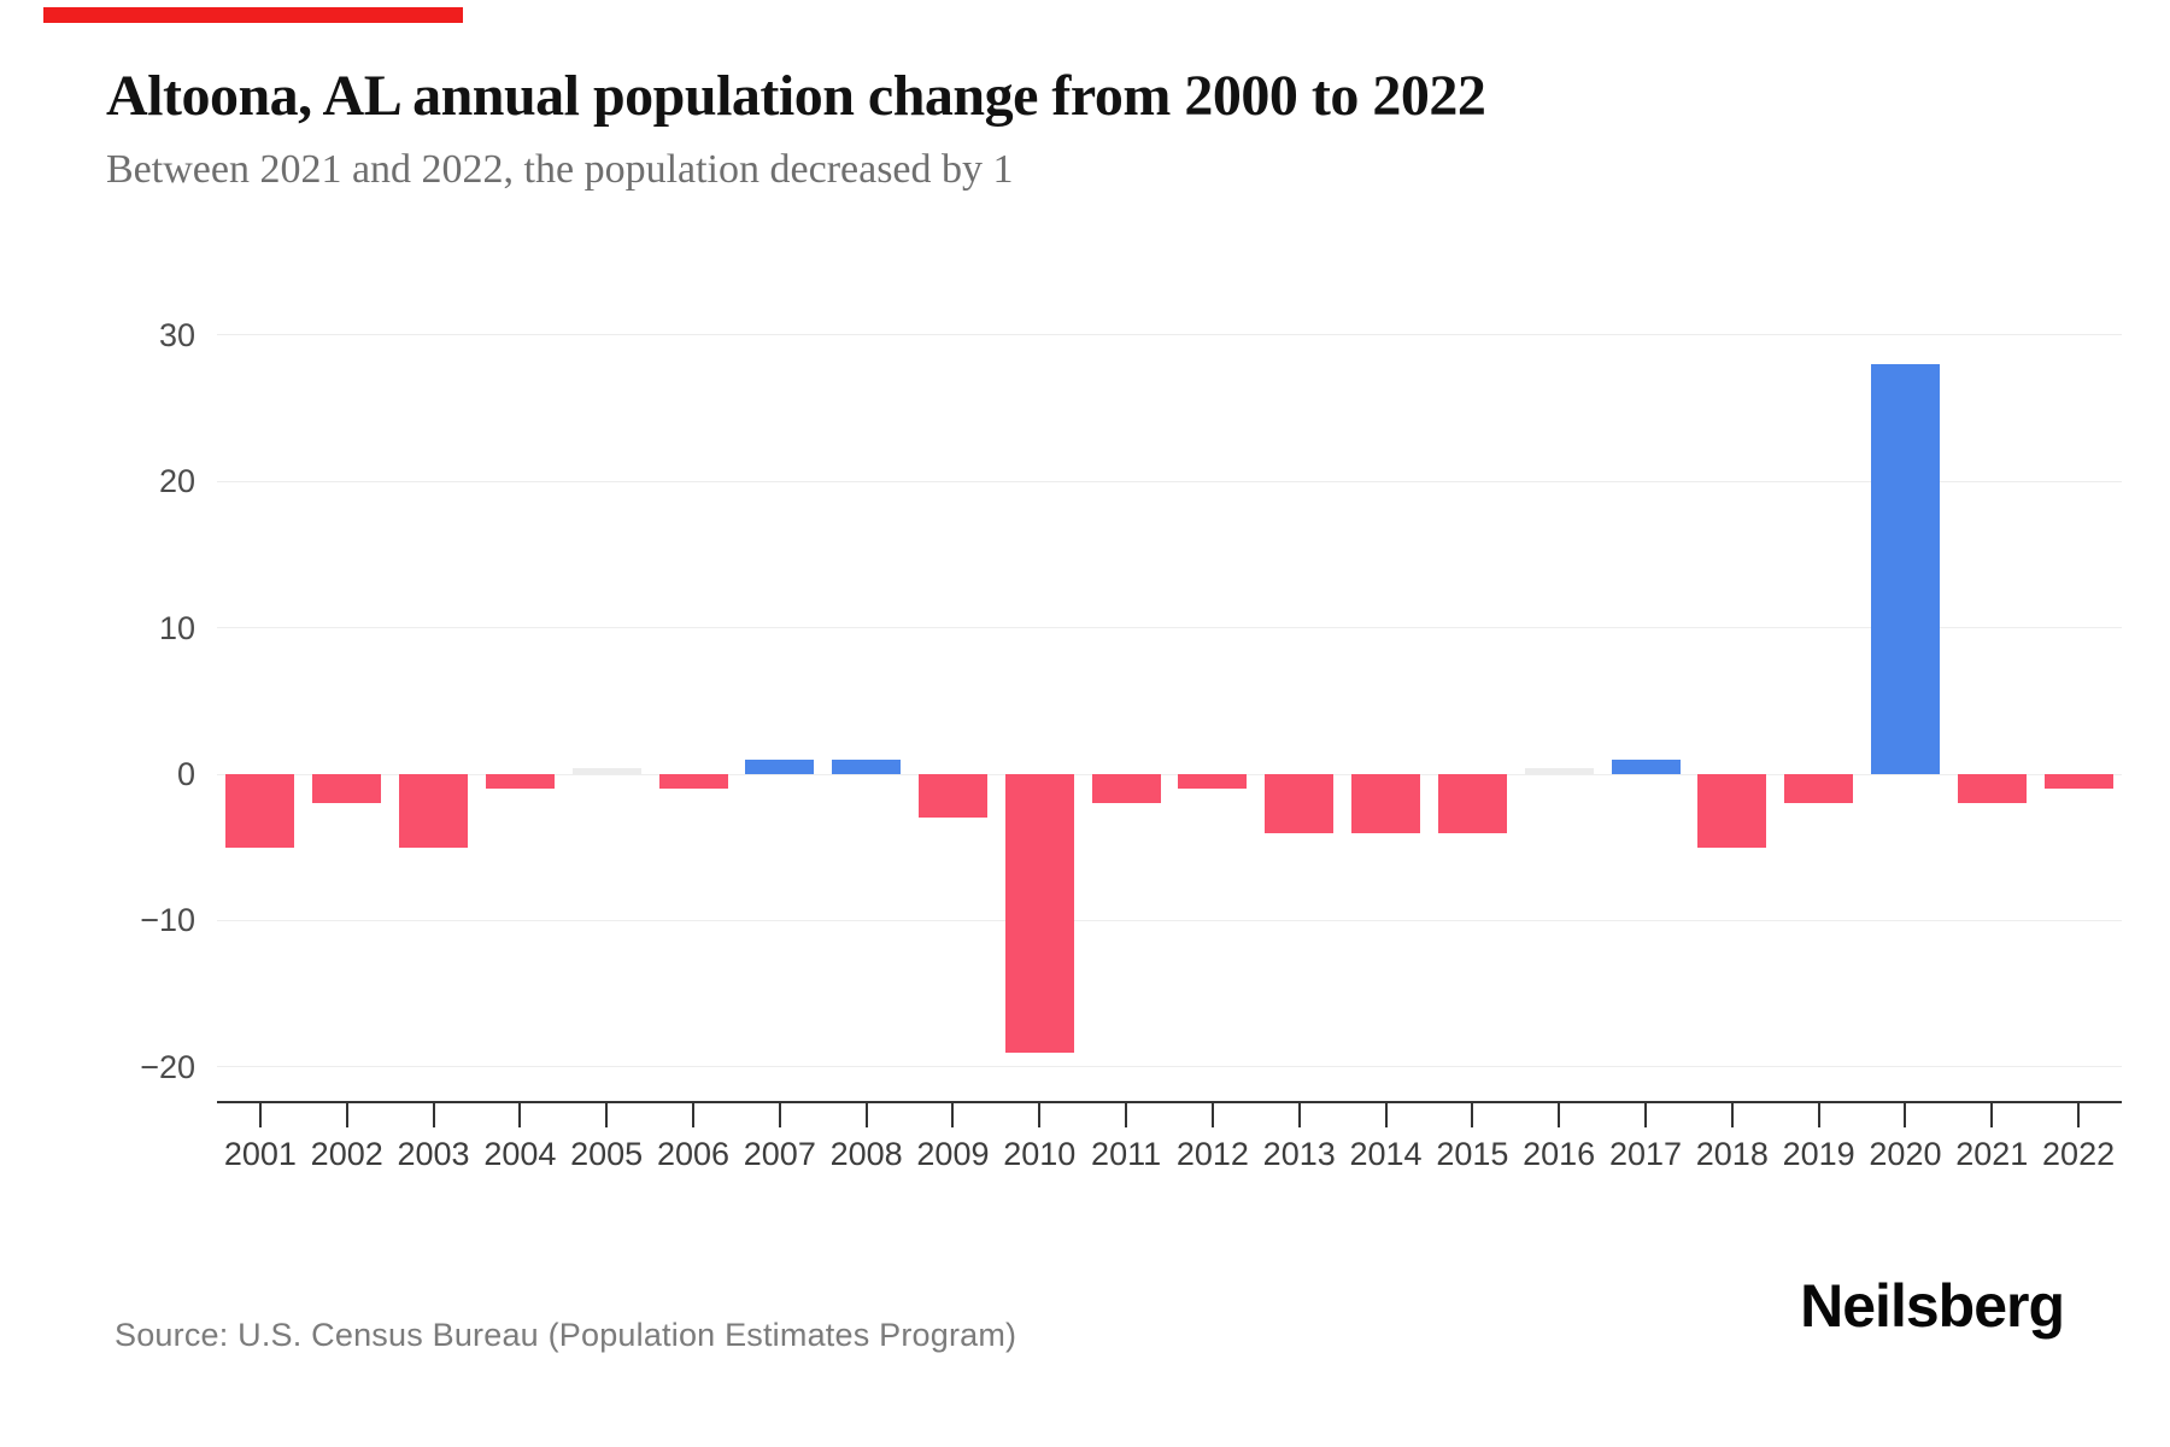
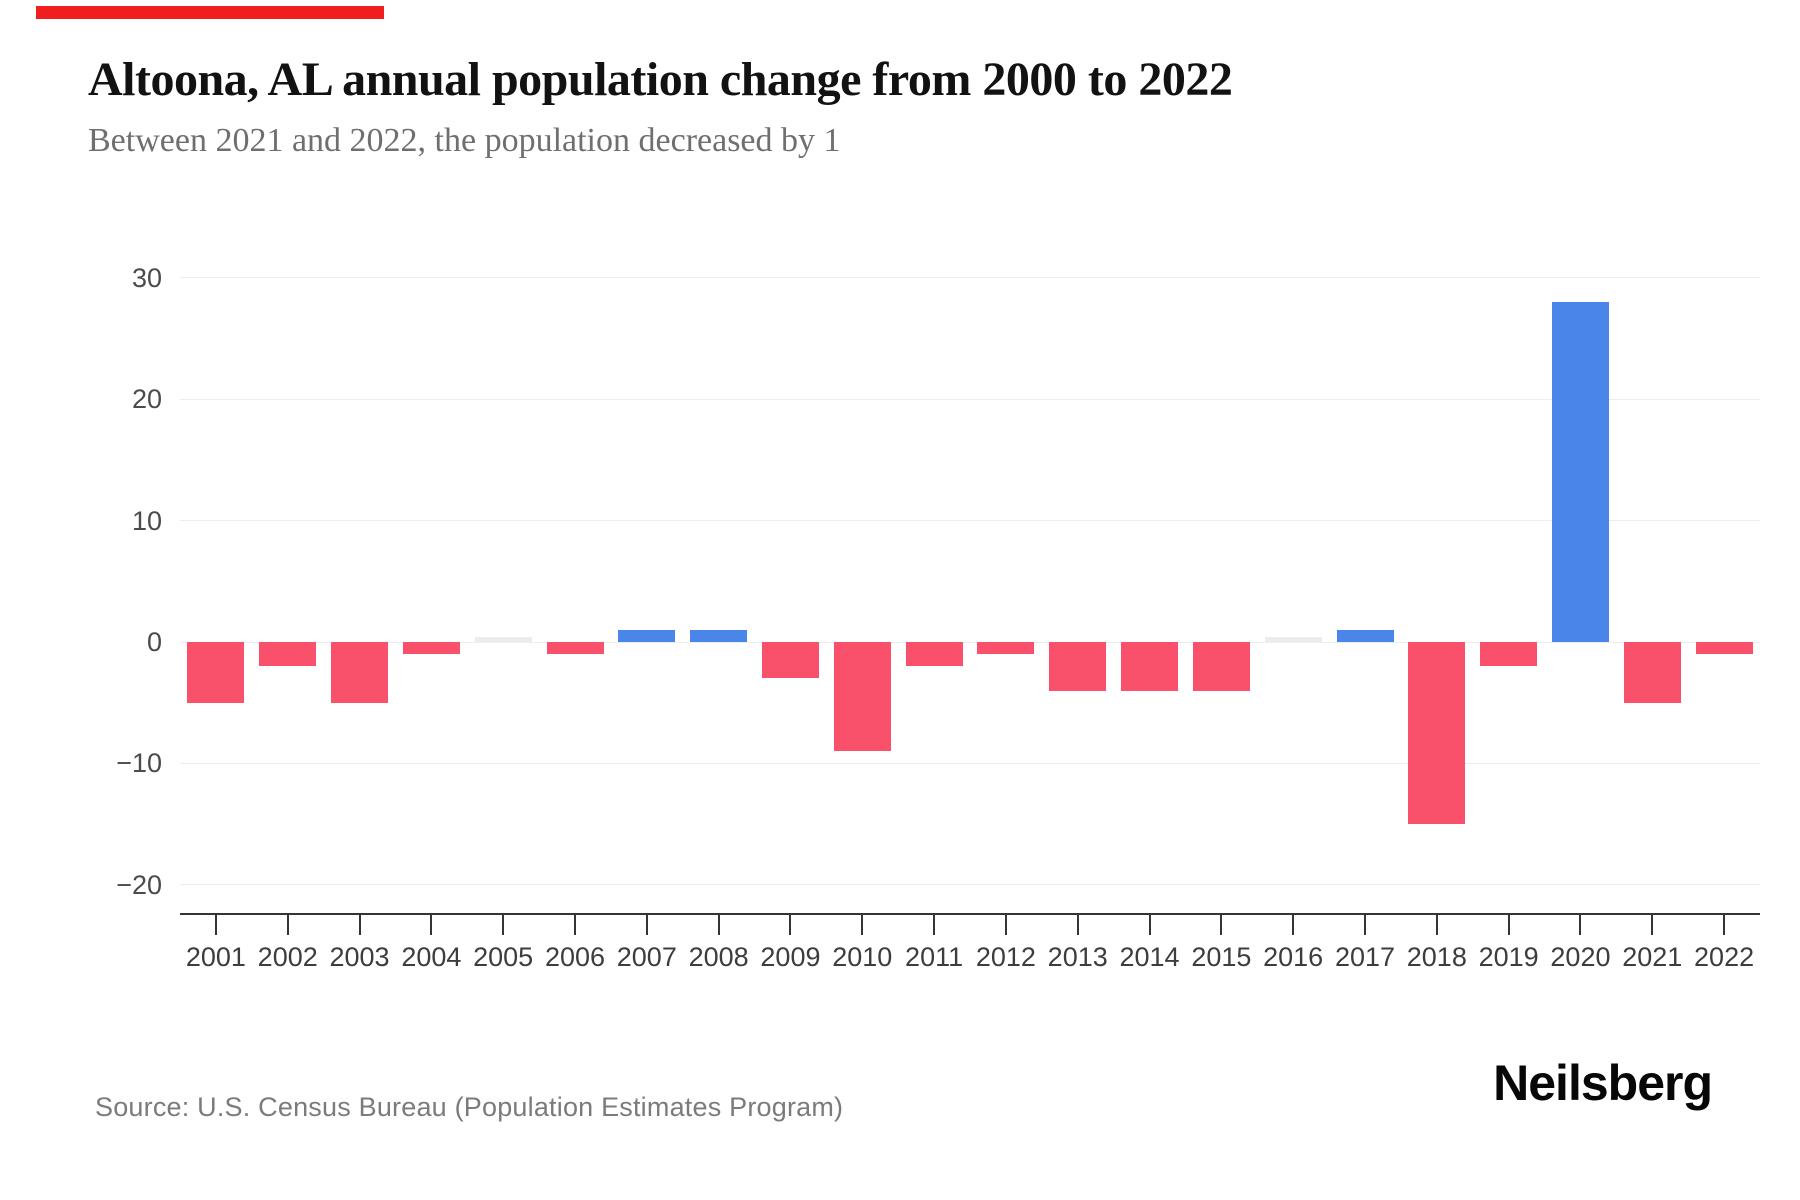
2010: -19 -> -9
2018: -5 -> -15
2021: -2 -> -5
